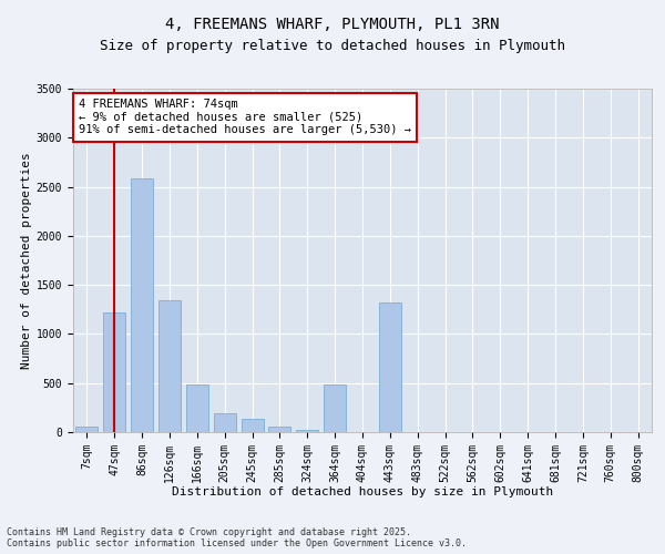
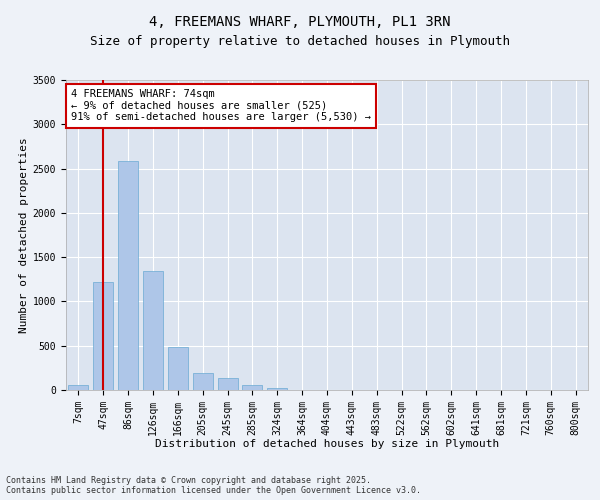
364sqm: 480 -> 0
443sqm: 1320 -> 0
